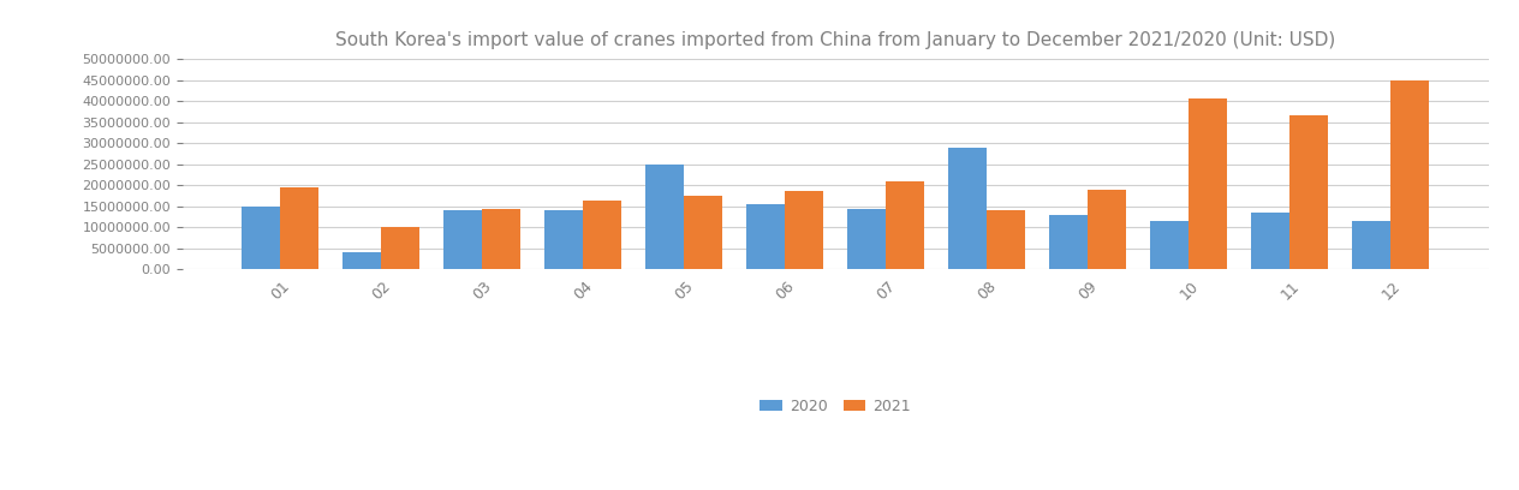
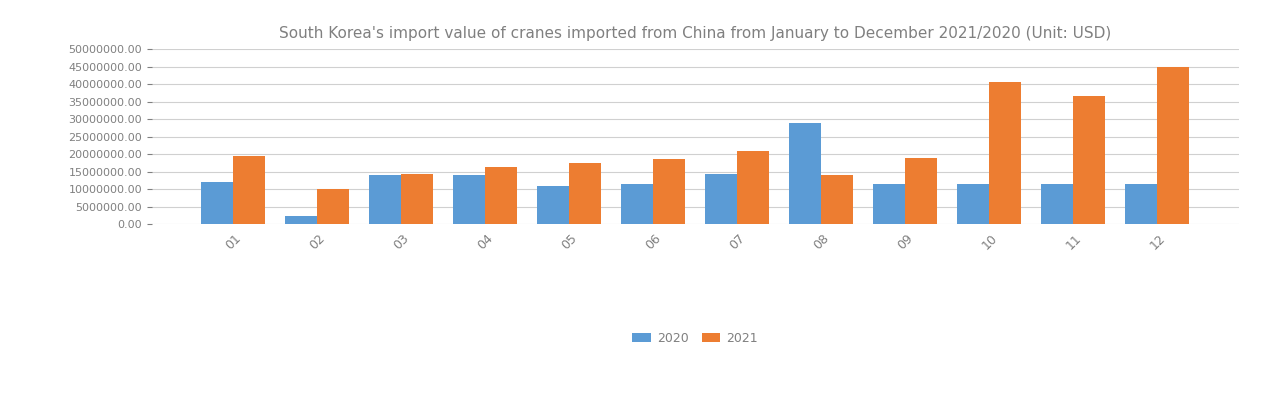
2020/01: 15000000 -> 12000000
2020/02: 4000000 -> 2500000
2020/05: 25000000 -> 11000000
2020/06: 15500000 -> 11500000
2020/09: 13000000 -> 11500000
2020/11: 13500000 -> 11500000
